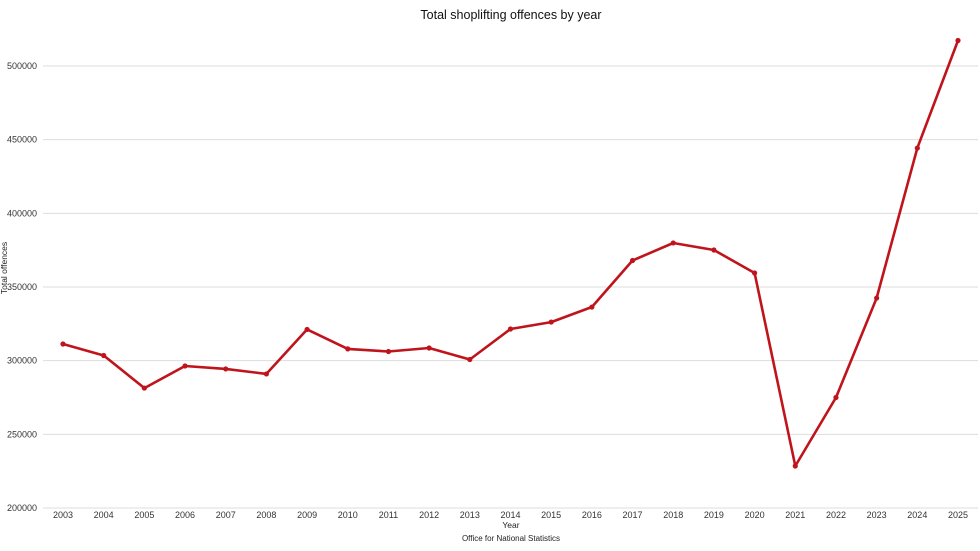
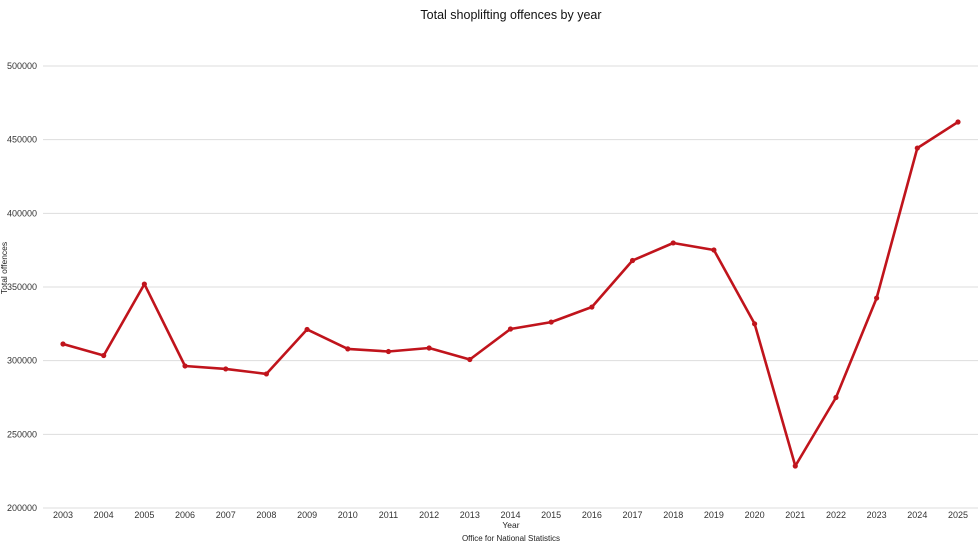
2005: 281000 -> 352000
2020: 360000 -> 325000
2025: 517000 -> 462000
